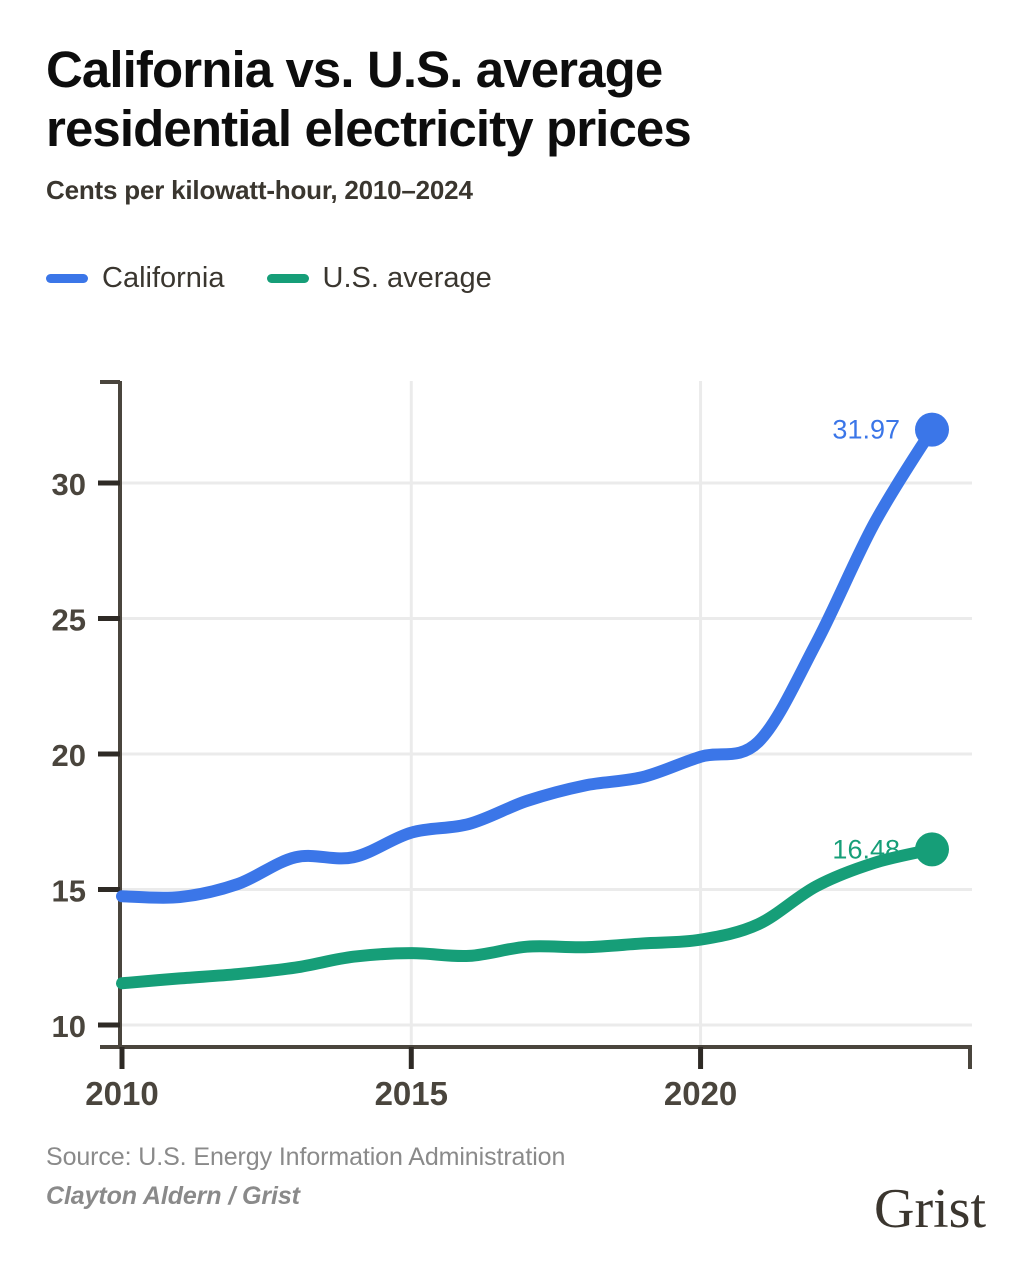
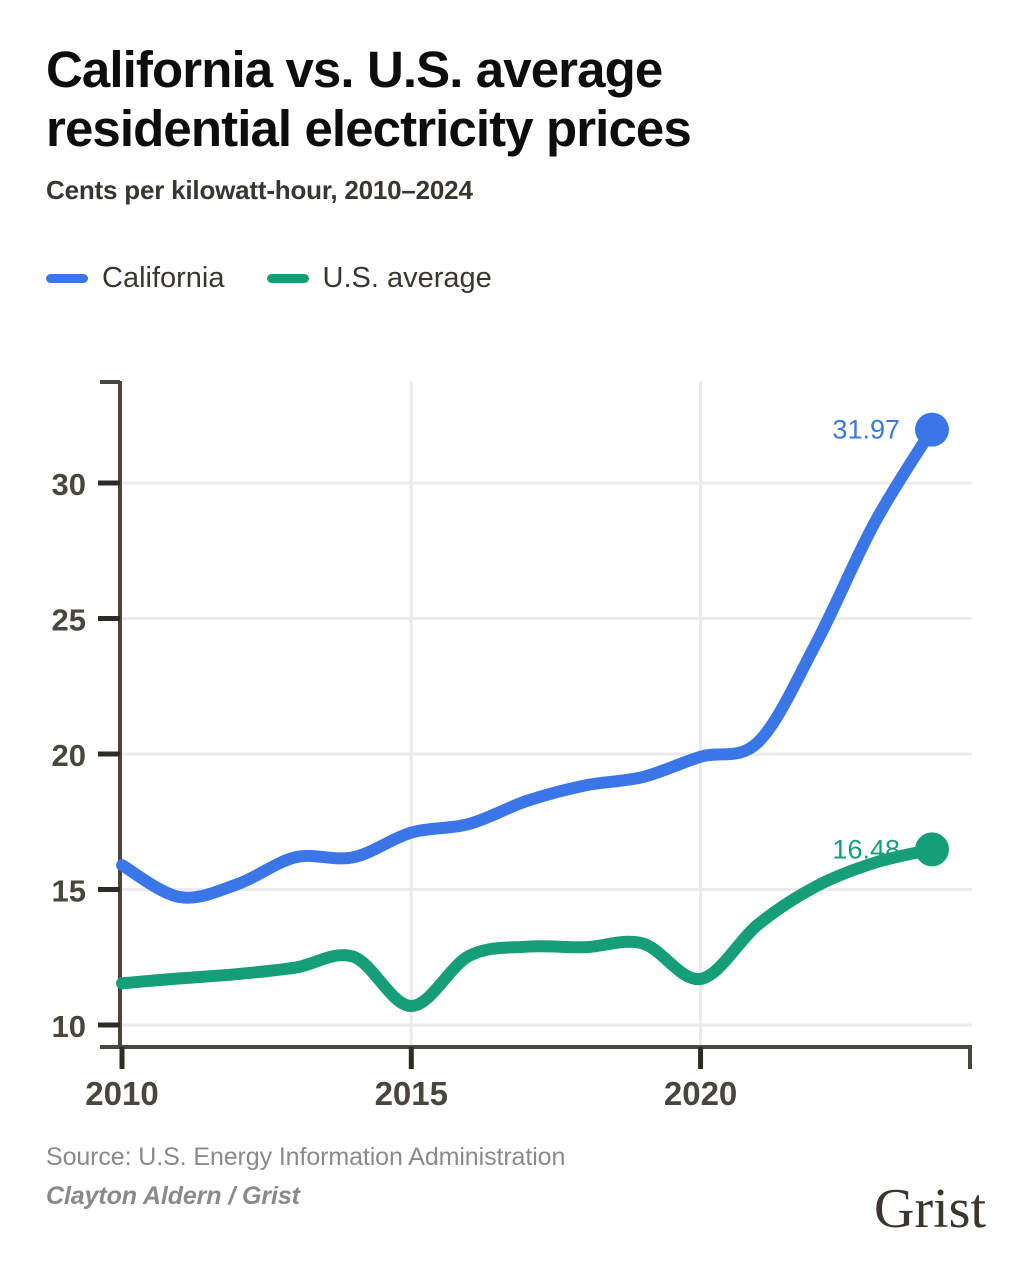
California/2010: 14.8 -> 15.9
U.S. average/2015: 12.7 -> 10.7
U.S. average/2020: 13.2 -> 11.7
